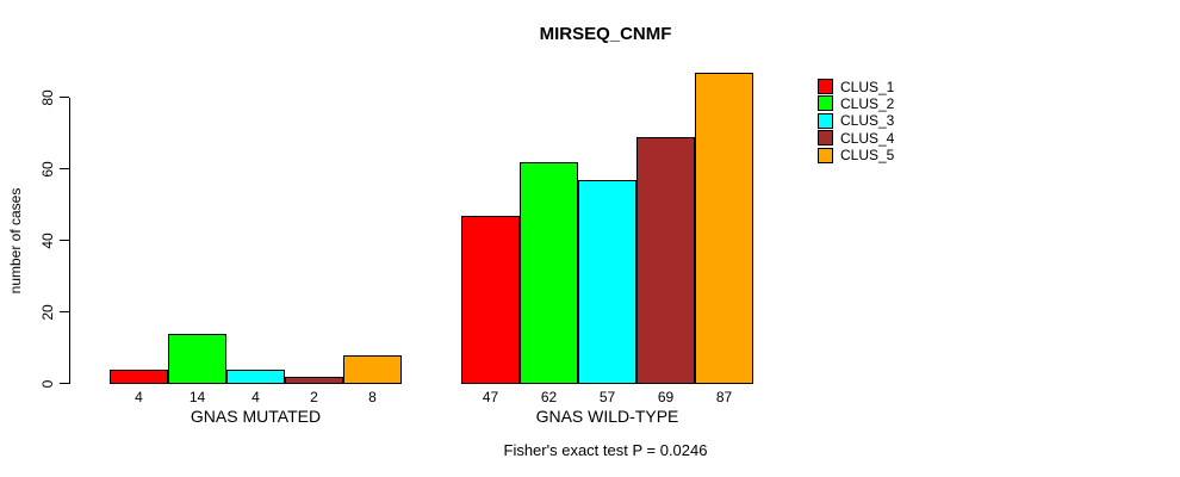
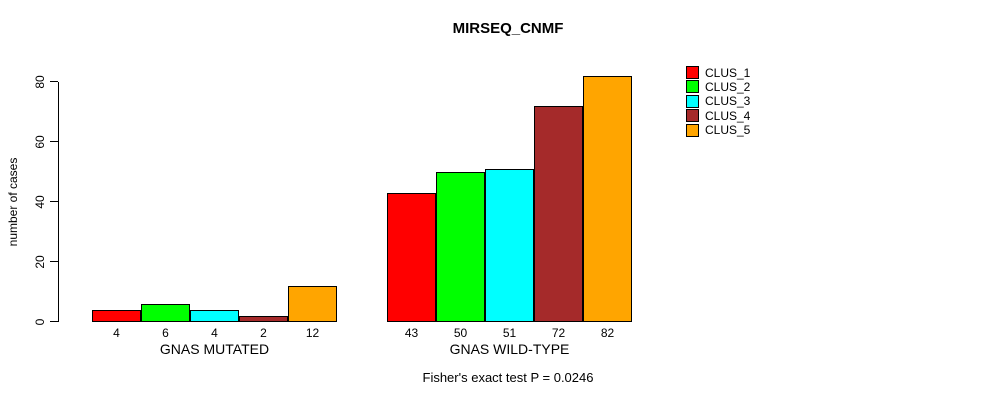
CLUS_2/GNAS MUTATED: 14 -> 6
CLUS_5/GNAS MUTATED: 8 -> 12
CLUS_1/GNAS WILD-TYPE: 47 -> 43
CLUS_2/GNAS WILD-TYPE: 62 -> 50
CLUS_3/GNAS WILD-TYPE: 57 -> 51
CLUS_4/GNAS WILD-TYPE: 69 -> 72
CLUS_5/GNAS WILD-TYPE: 87 -> 82
